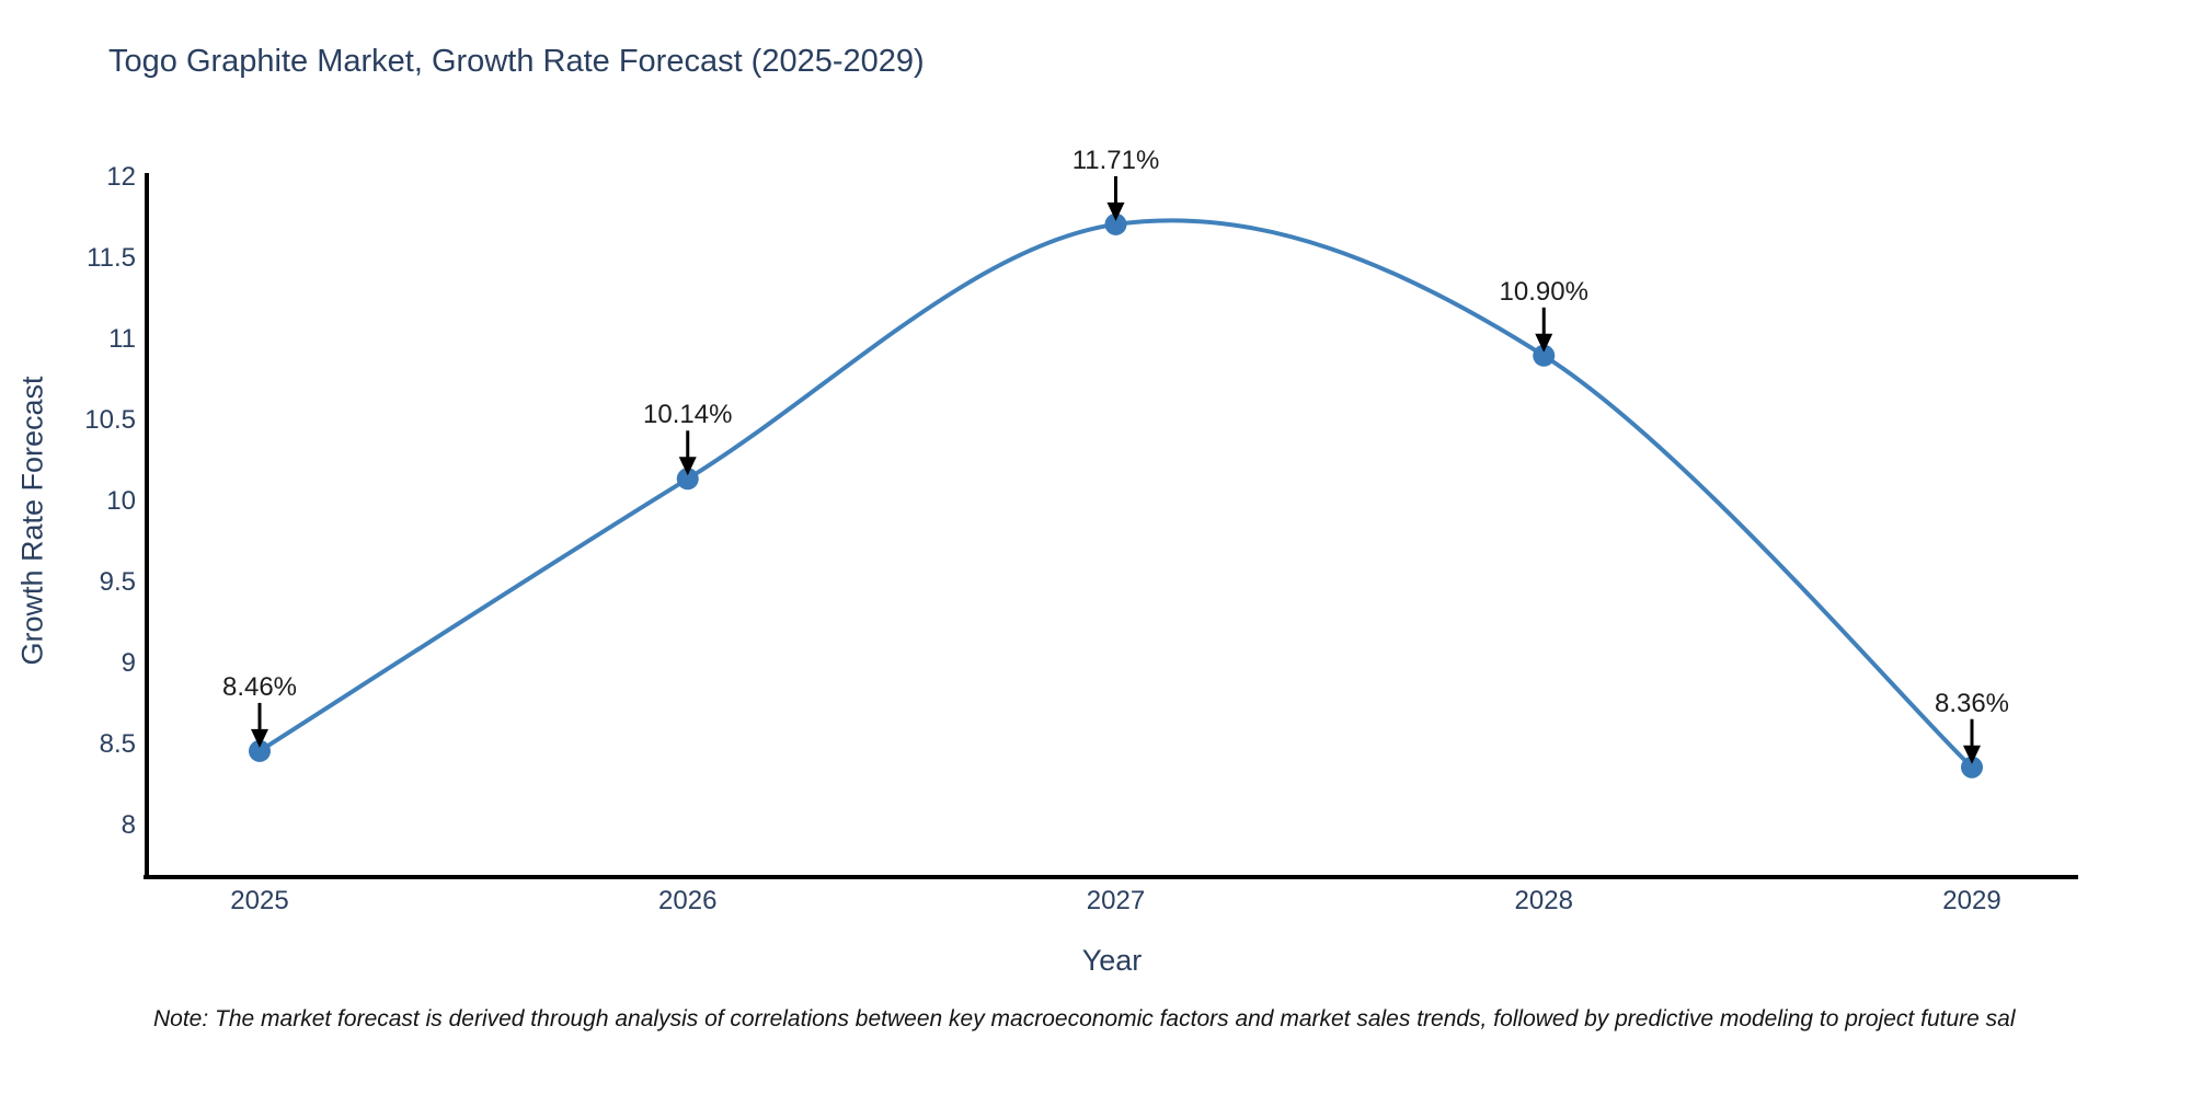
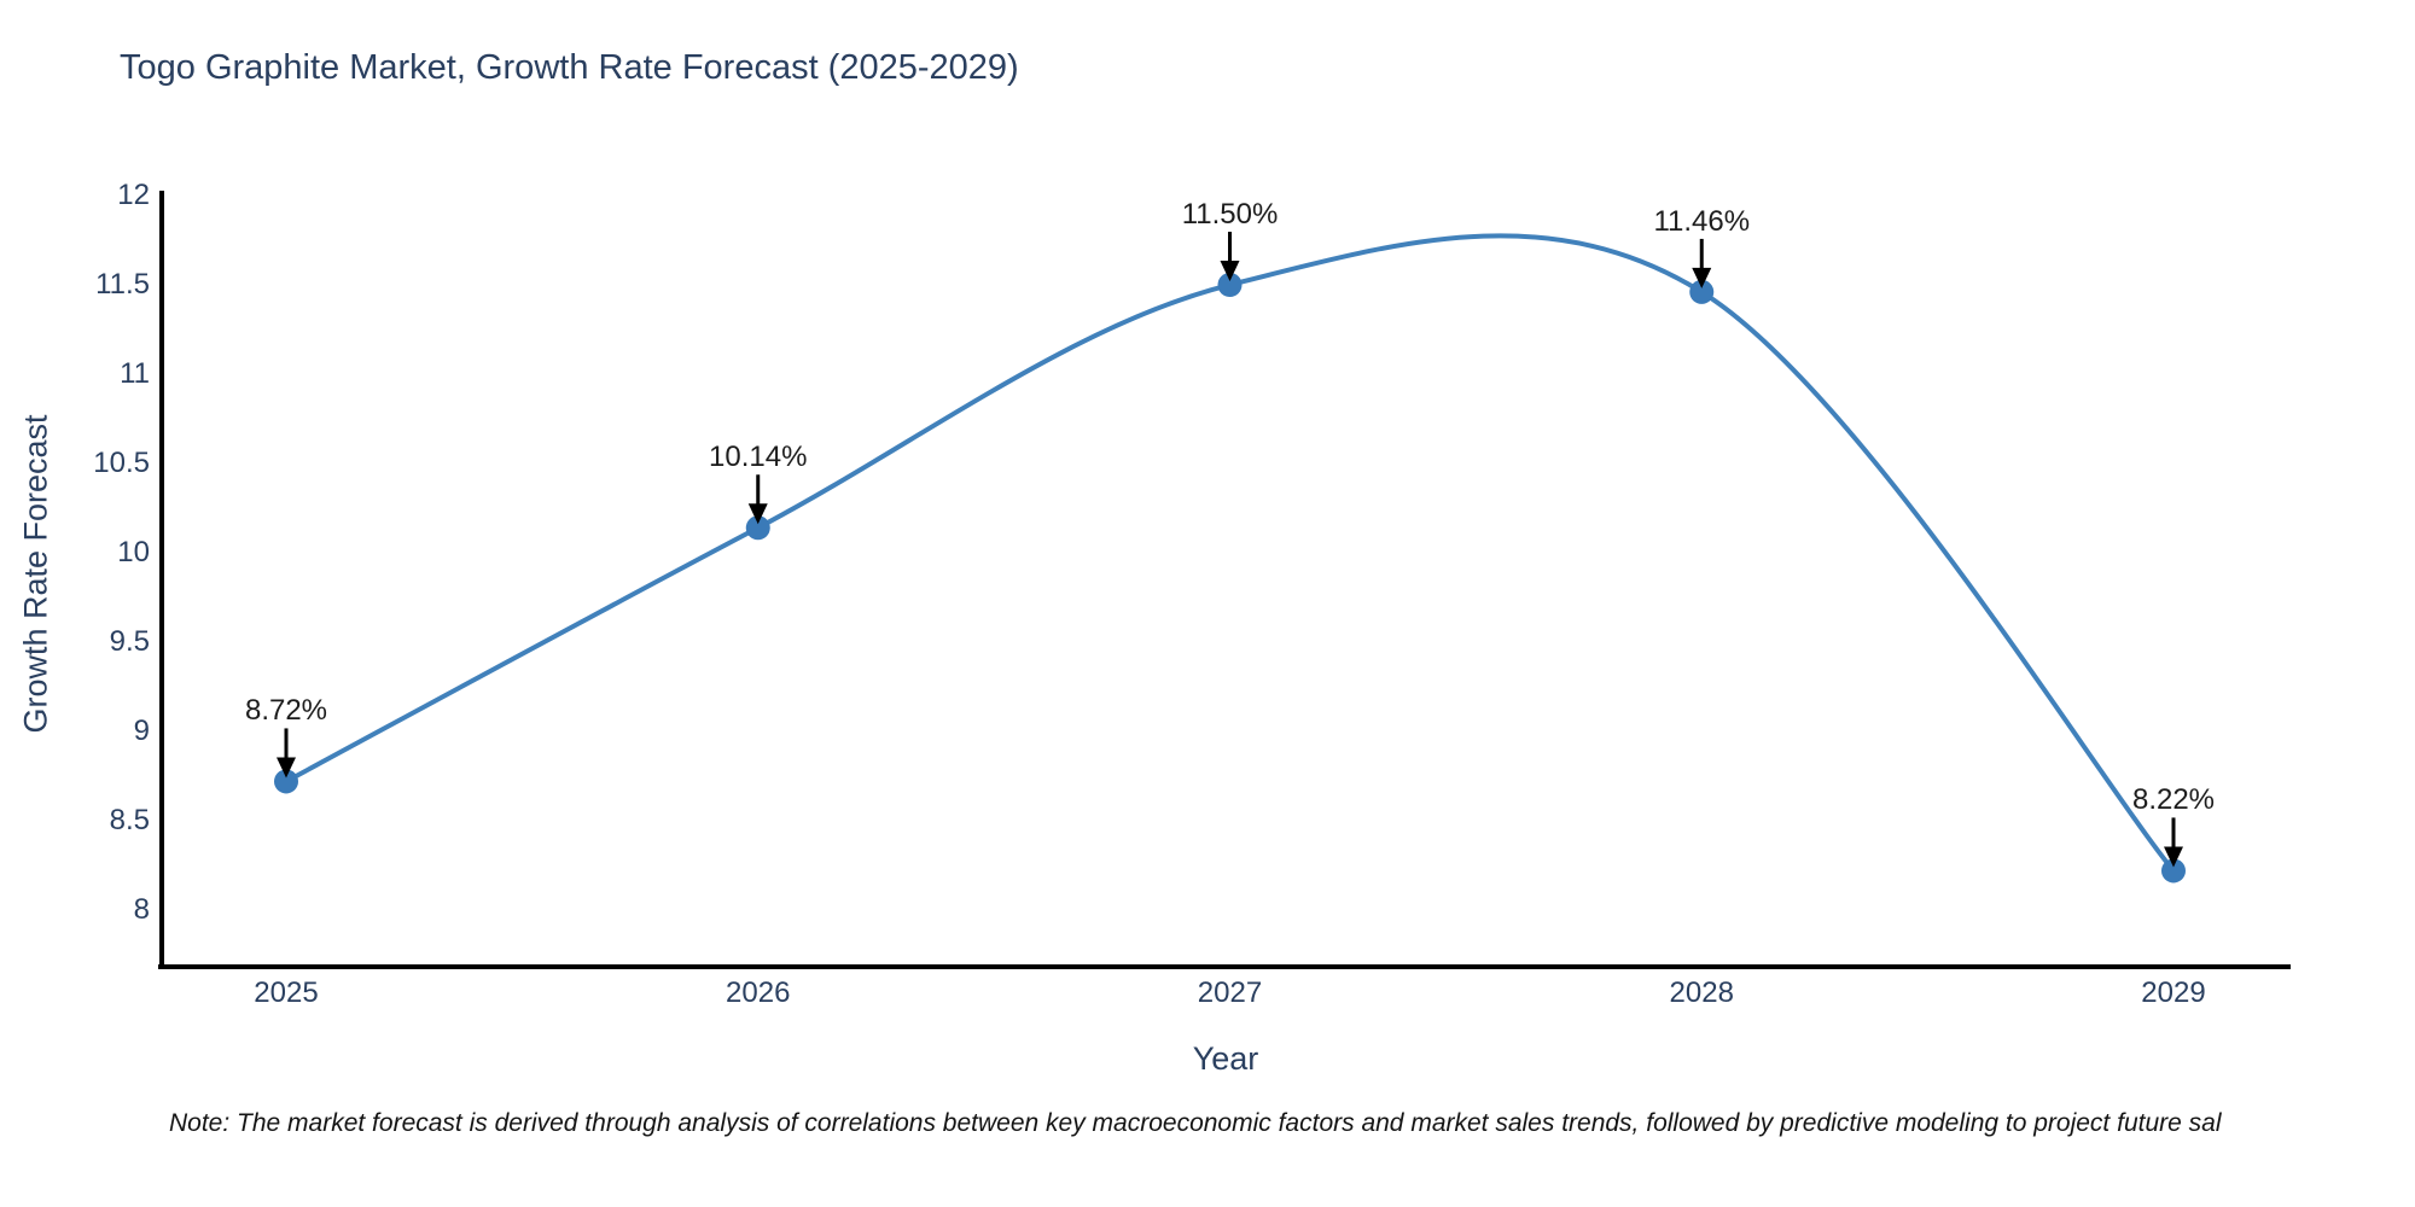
2025: 8.46% -> 8.72%
2027: 11.71% -> 11.50%
2028: 10.90% -> 11.46%
2029: 8.36% -> 8.22%
